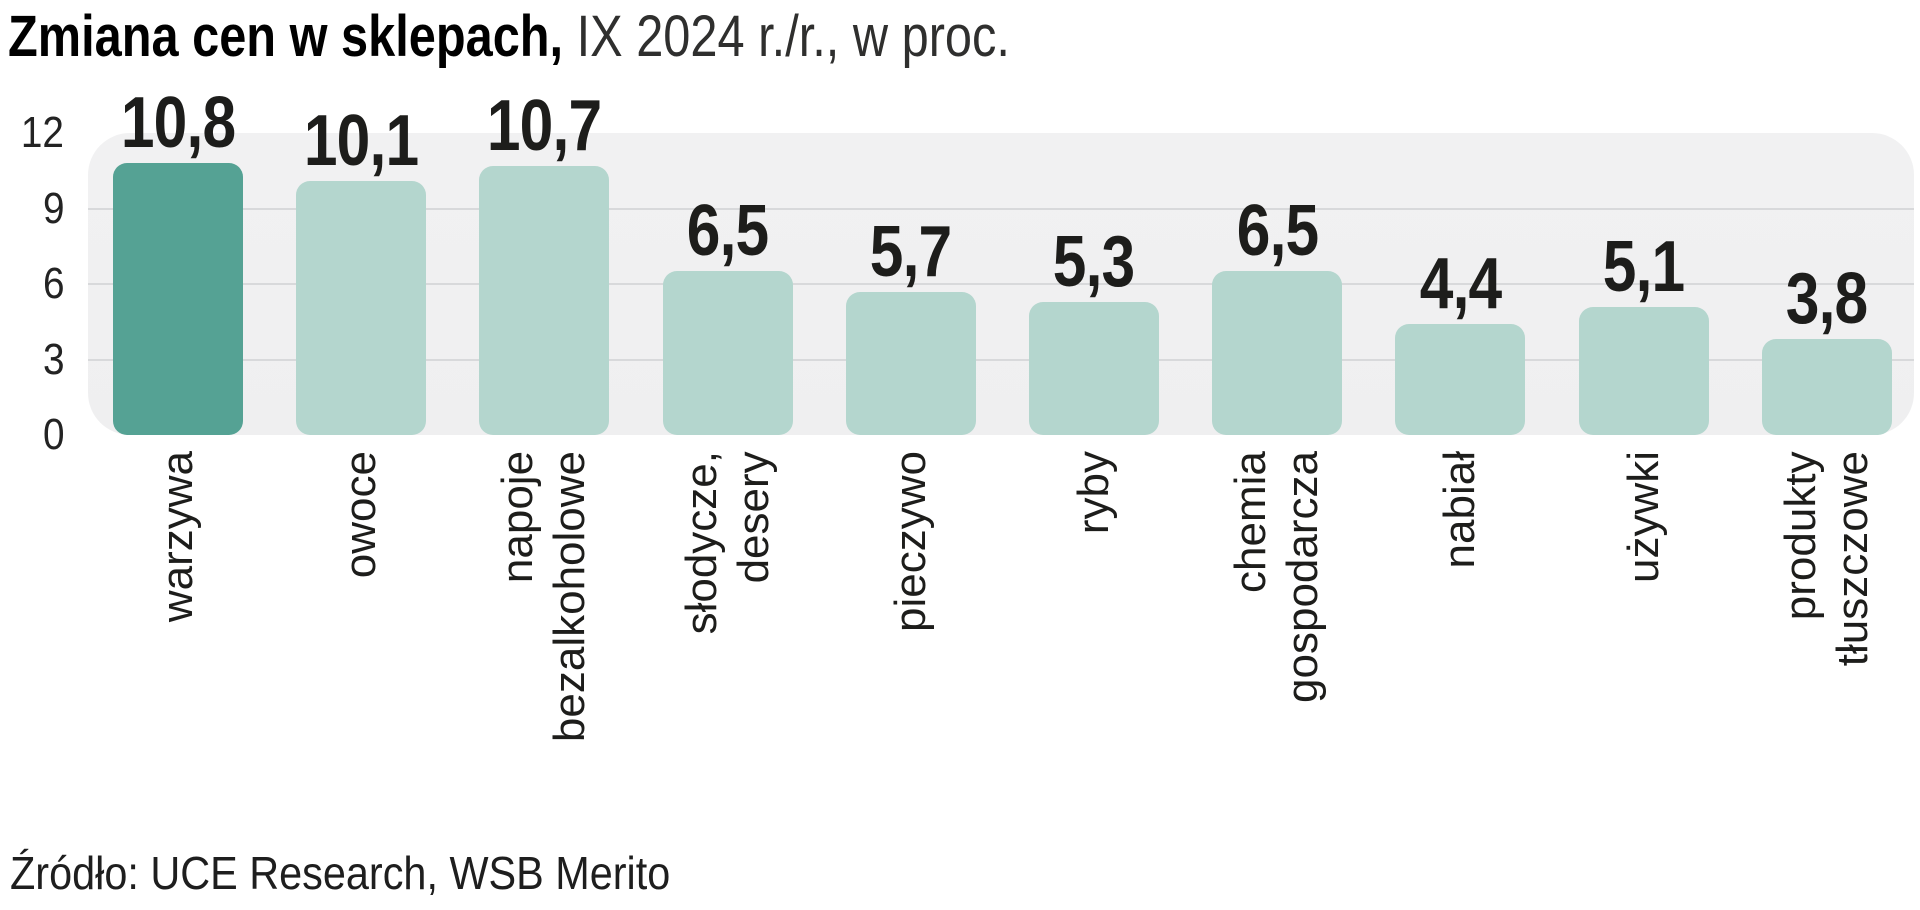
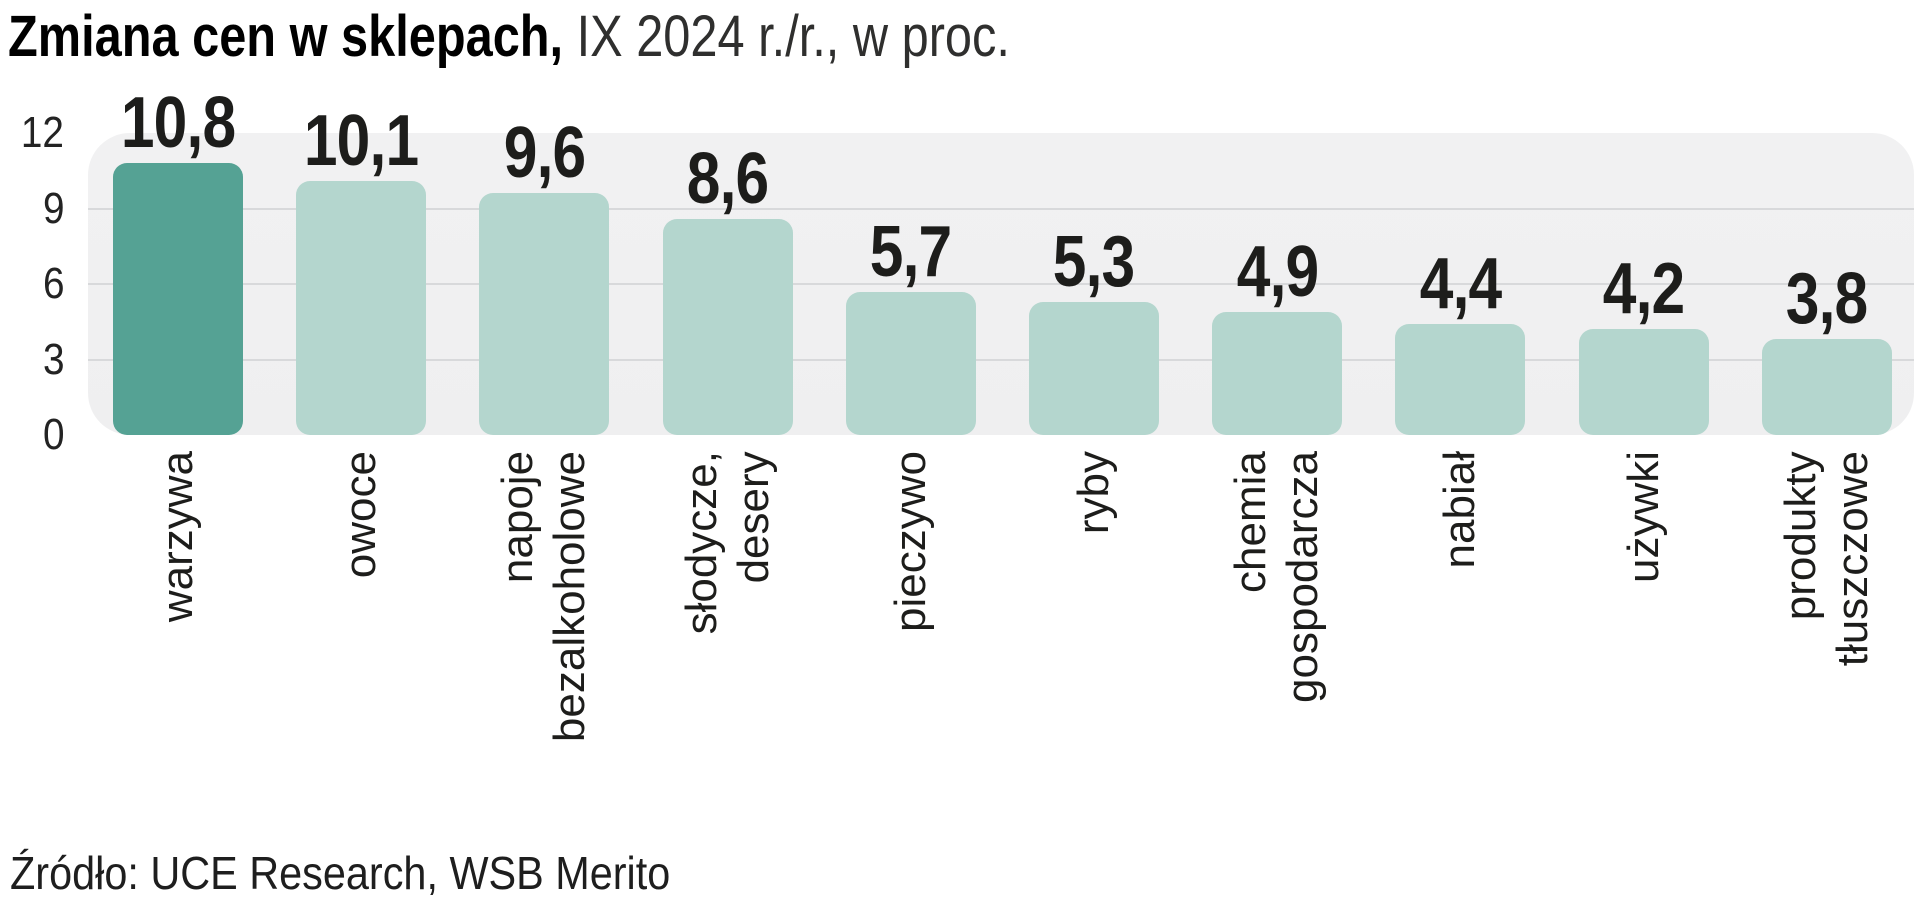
napoje bezalkoholowe: 10,7 -> 9,6
słodycze, desery: 6,5 -> 8,6
chemia gospodarcza: 6,5 -> 4,9
używki: 5,1 -> 4,2
